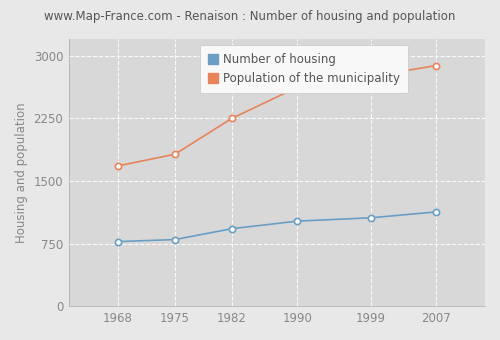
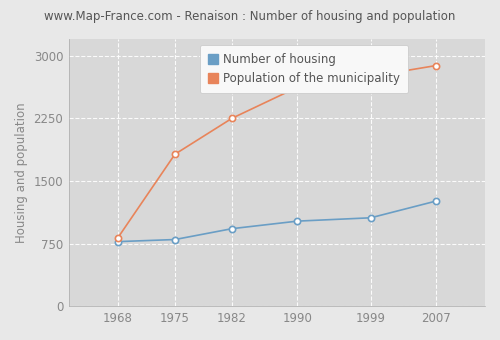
Population of the municipality/1968: 1680 -> 820
Number of housing/2007: 1130 -> 1260
